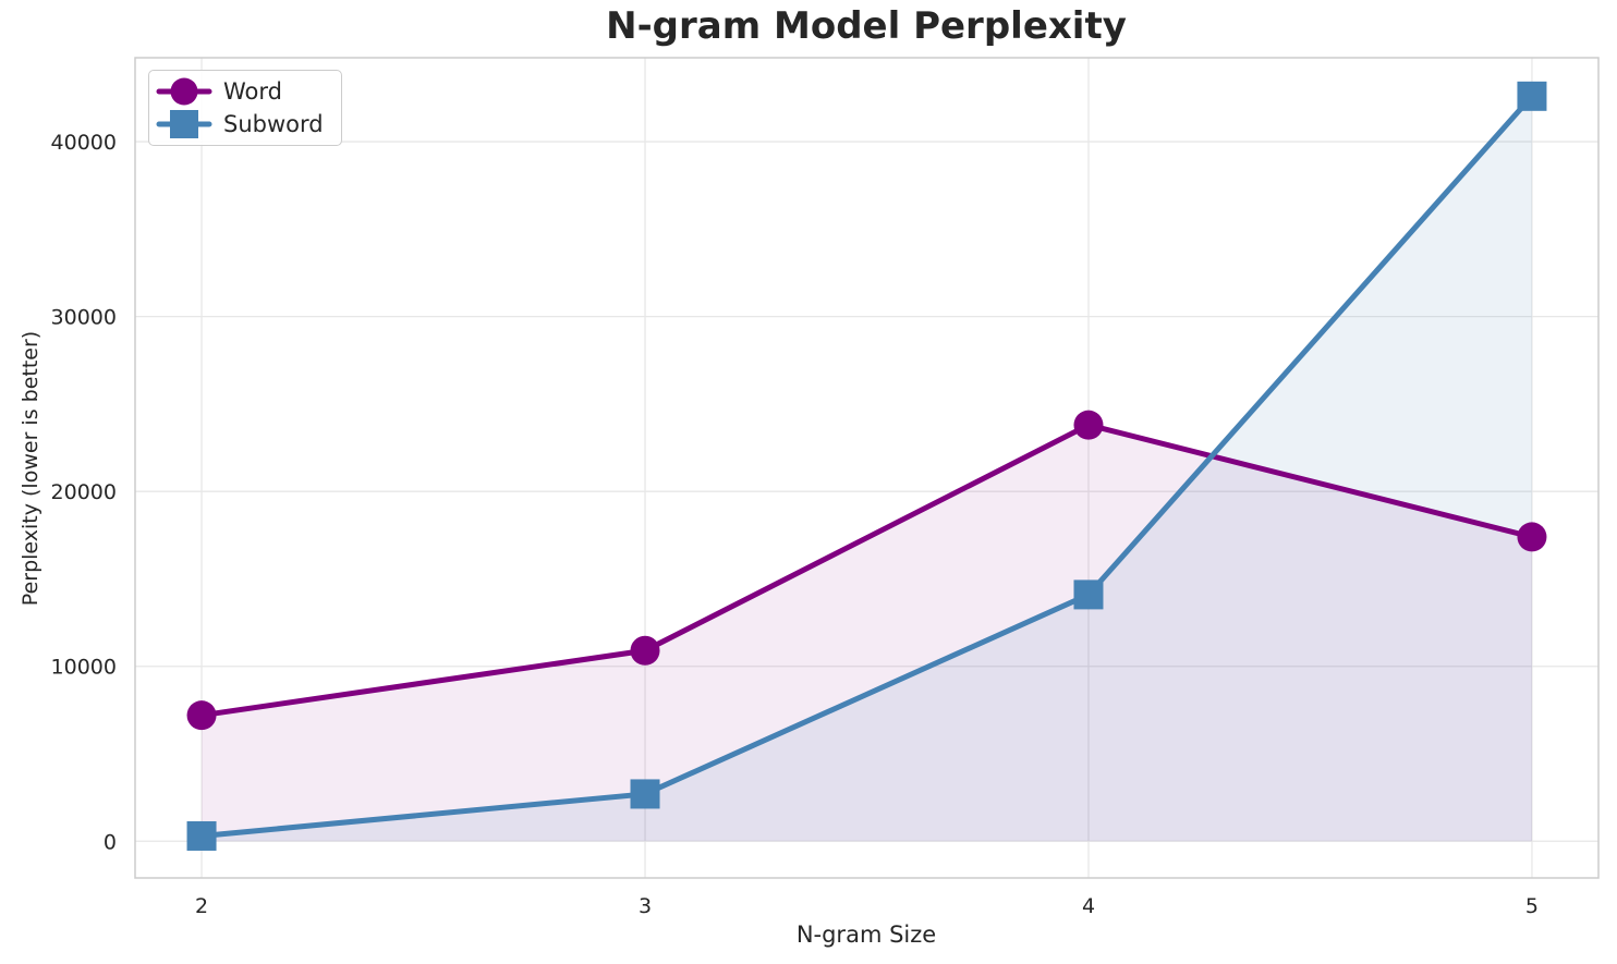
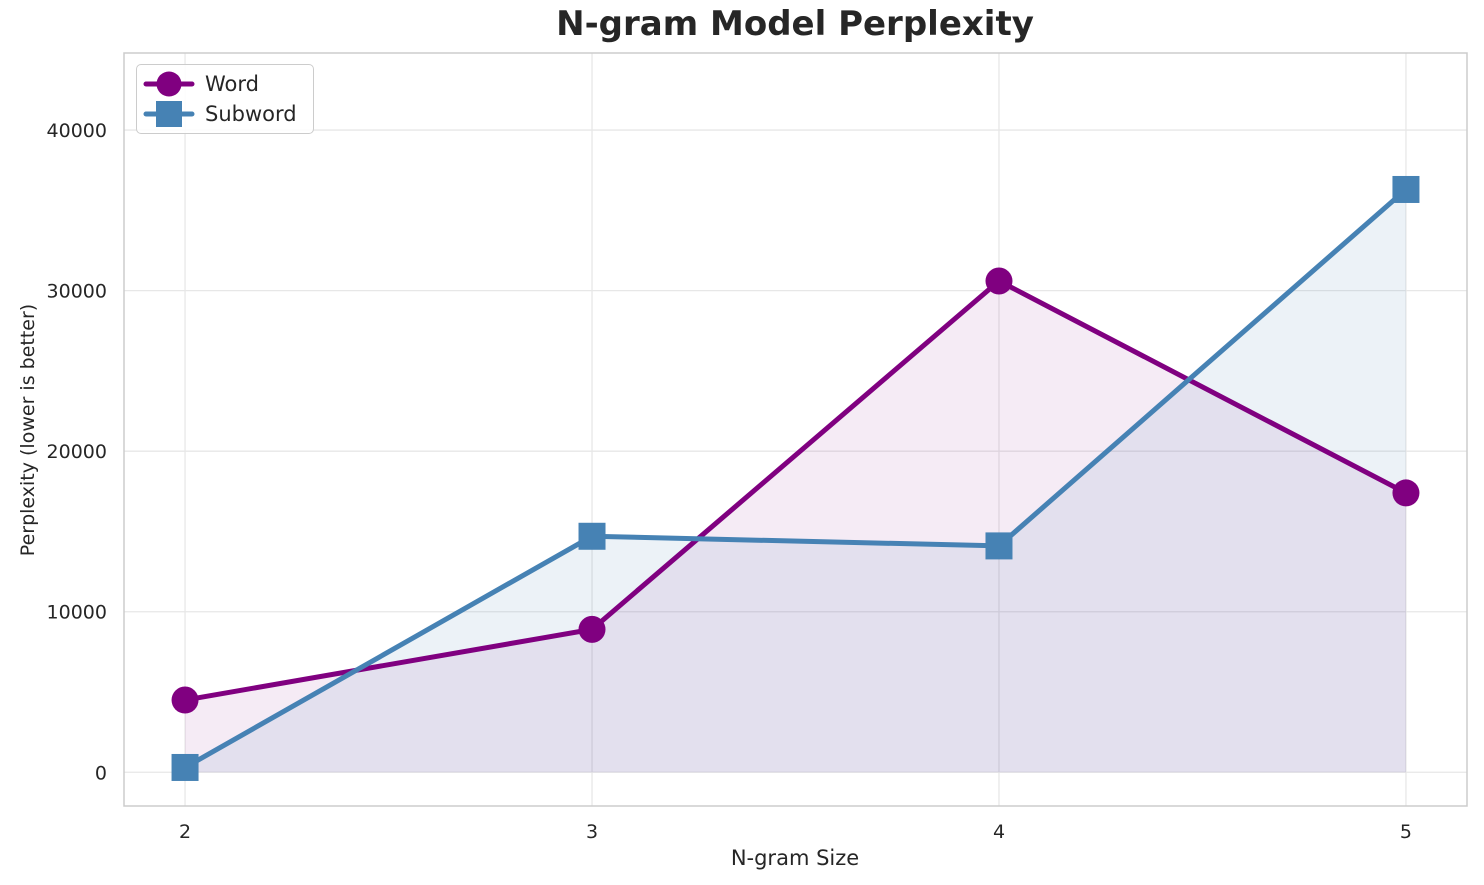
Word/2: 7200 -> 4500
Word/3: 10900 -> 8900
Subword/3: 2700 -> 14700
Word/4: 23800 -> 30600
Subword/5: 42600 -> 36300
